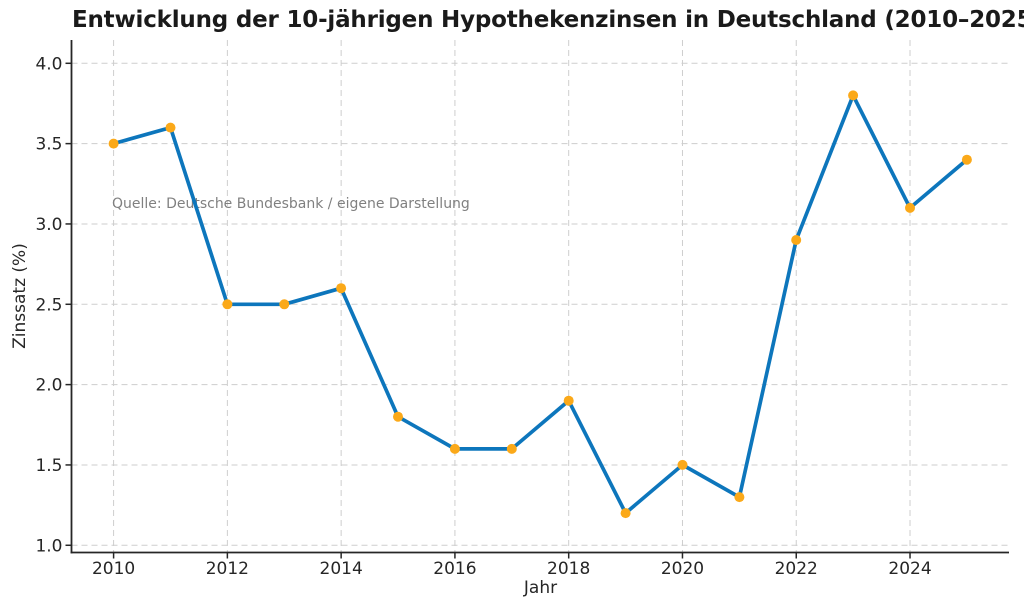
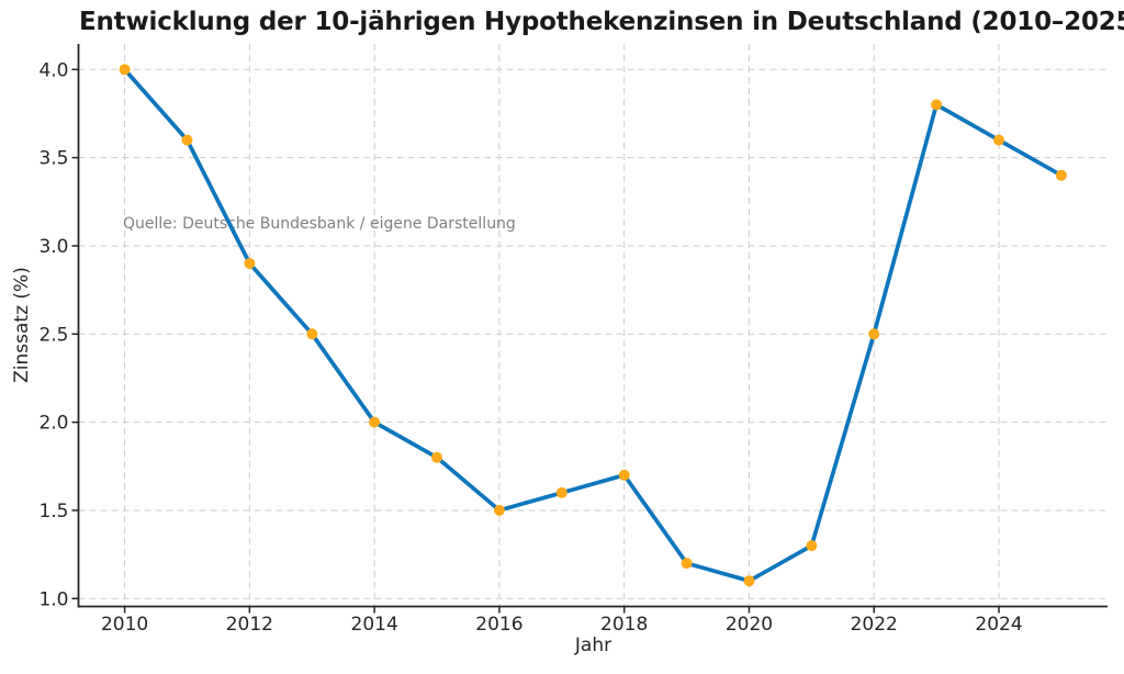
2010: 3.5 -> 4.0
2012: 2.5 -> 2.9
2014: 2.6 -> 2.0
2016: 1.6 -> 1.5
2018: 1.9 -> 1.7
2020: 1.5 -> 1.1
2022: 2.9 -> 2.5
2024: 3.1 -> 3.6
